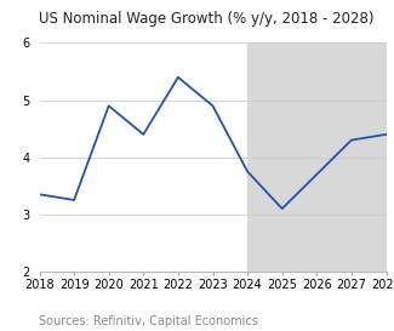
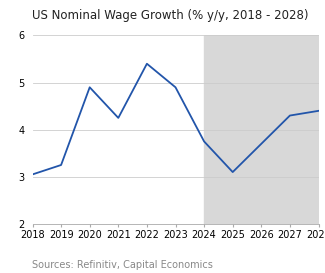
2018: 3.35 -> 3.05
2021: 4.40 -> 4.25
